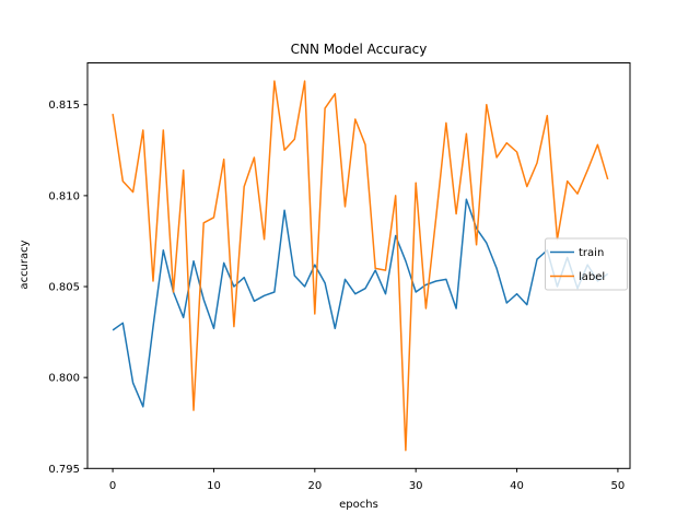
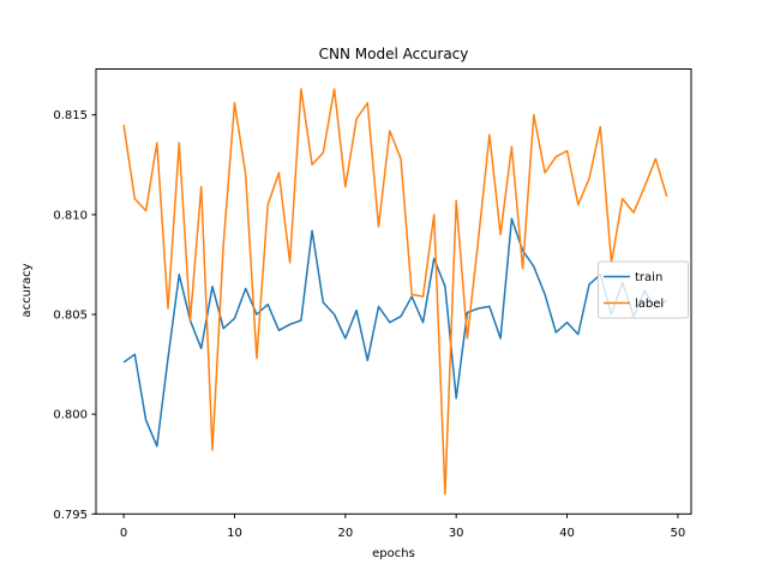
train/10: 0.8027 -> 0.8048
label/10: 0.8088 -> 0.8156
train/20: 0.8062 -> 0.8038
label/20: 0.8035 -> 0.8114
train/30: 0.8047 -> 0.8008
label/40: 0.8124 -> 0.8132
